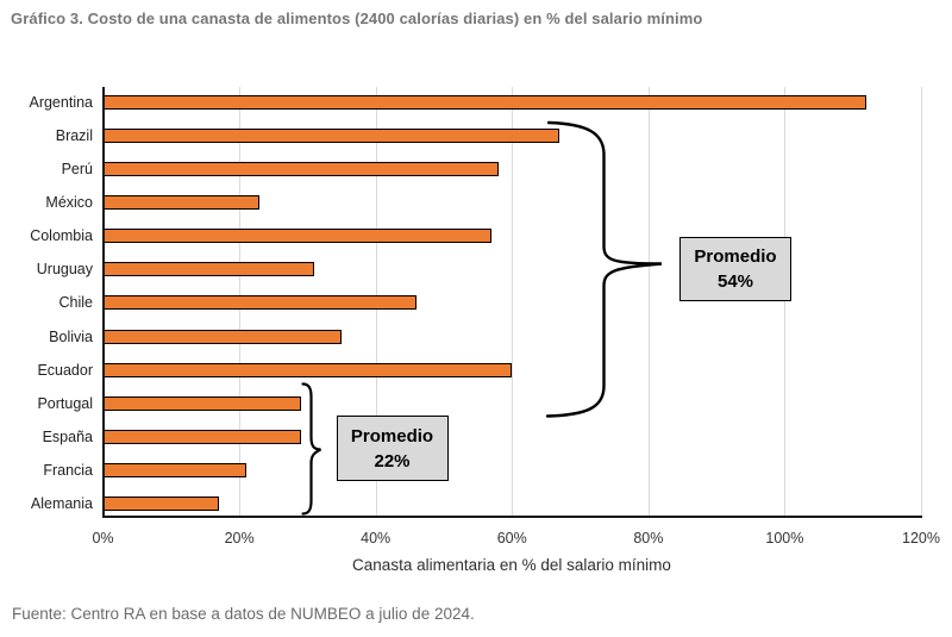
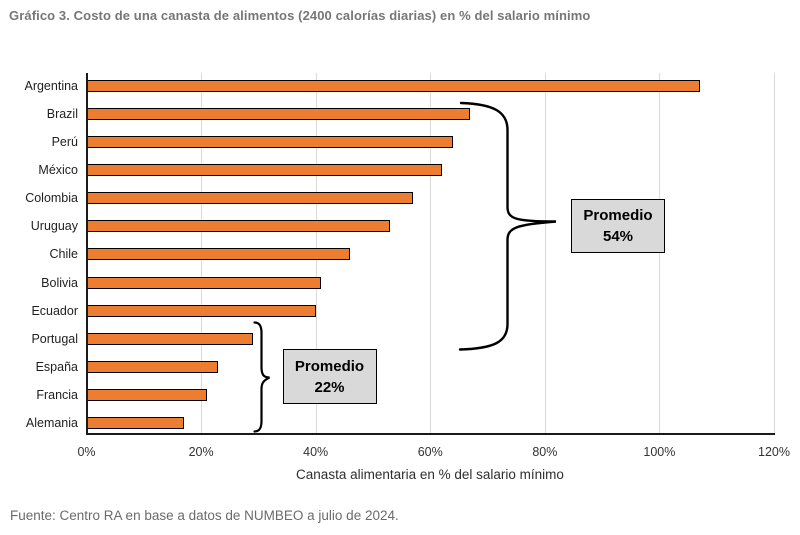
Argentina: 112% -> 107%
Perú: 58% -> 64%
México: 23% -> 62%
Uruguay: 31% -> 53%
Bolivia: 35% -> 41%
Ecuador: 60% -> 40%
España: 29% -> 23%
